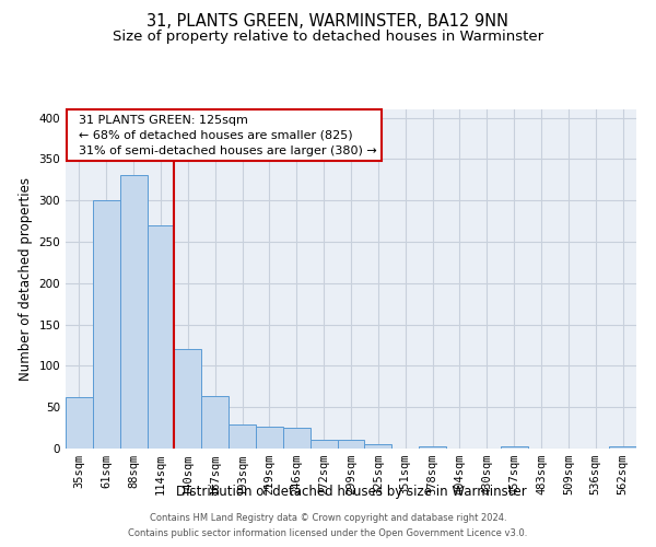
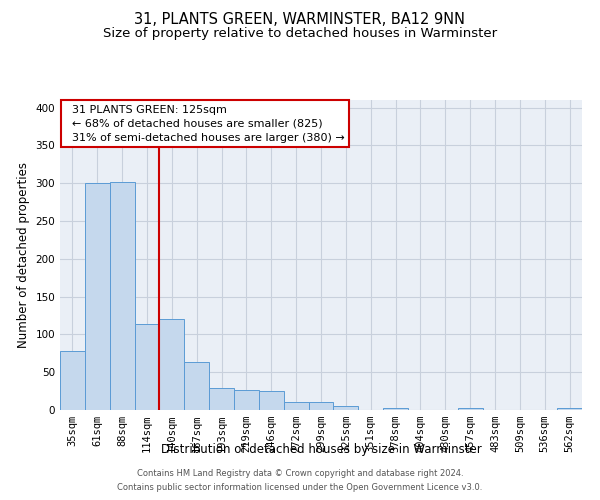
35sqm: 62 -> 78
88sqm: 330 -> 302
114sqm: 270 -> 114
